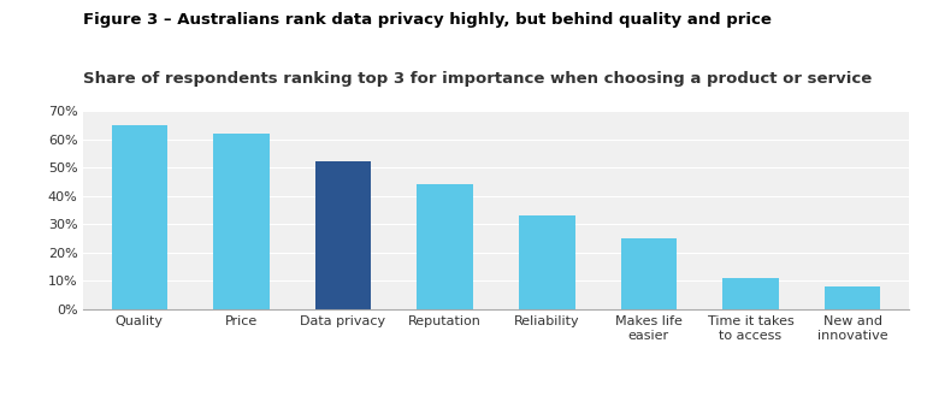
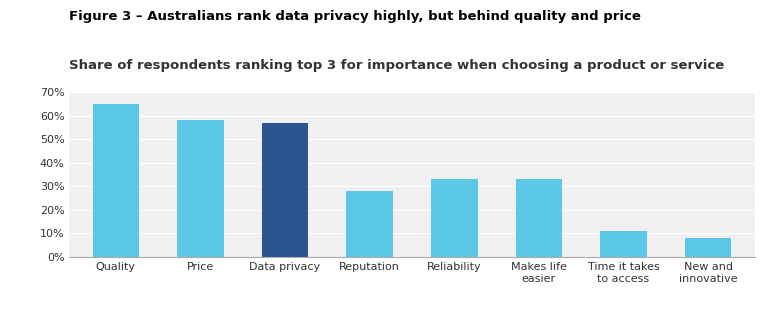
Price: 62% -> 58%
Data privacy: 52% -> 57%
Reputation: 44% -> 28%
Makes life easier: 25% -> 33%
